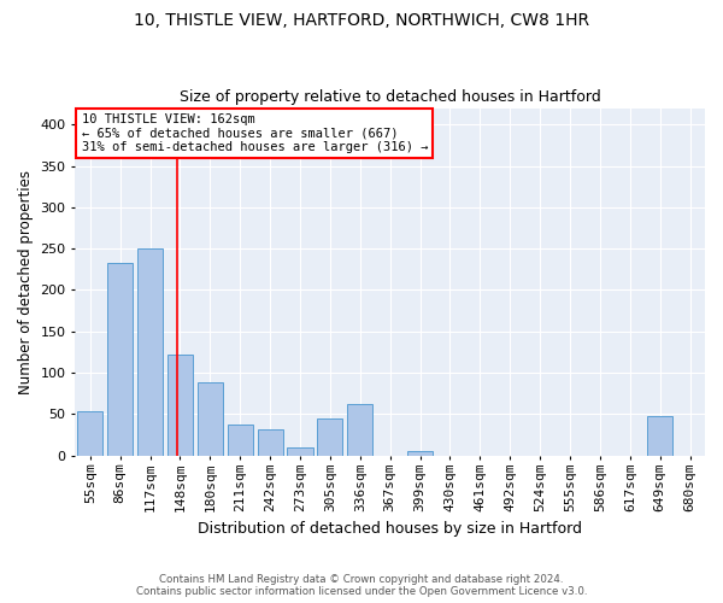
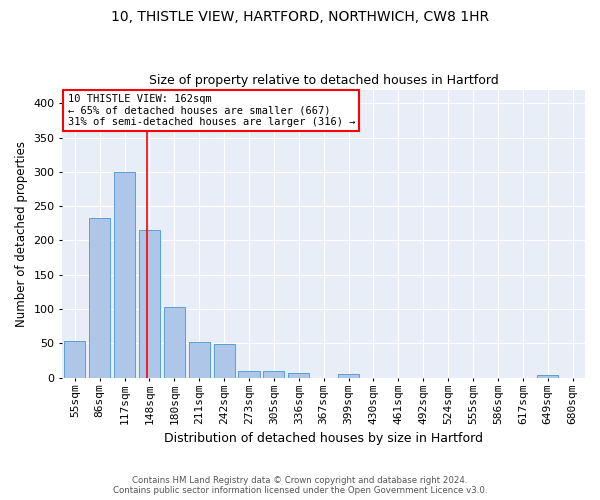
117sqm: 250 -> 300
148sqm: 122 -> 215
180sqm: 88 -> 103
211sqm: 38 -> 52
242sqm: 32 -> 49
305sqm: 44 -> 9
336sqm: 62 -> 6
649sqm: 48 -> 4
